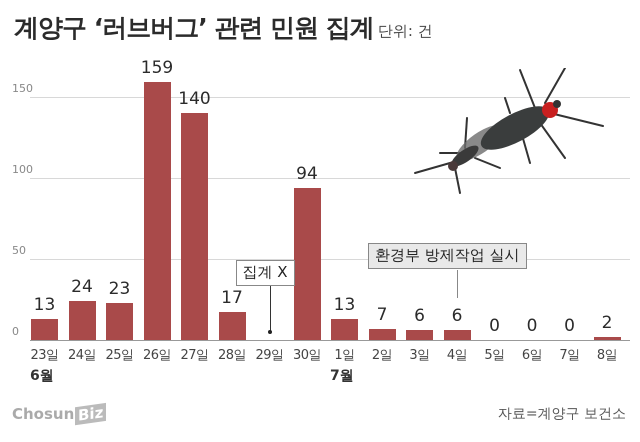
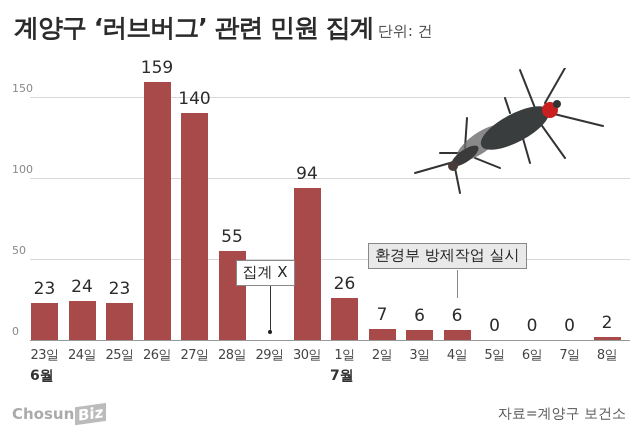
23일: 13 -> 23
28일: 17 -> 55
1일: 13 -> 26
